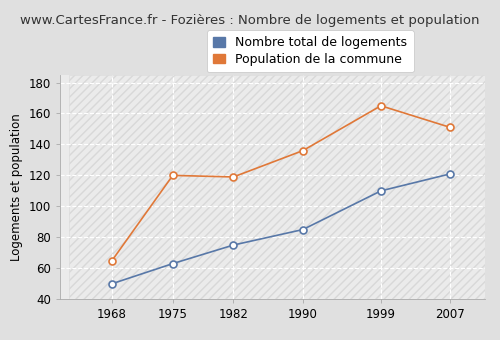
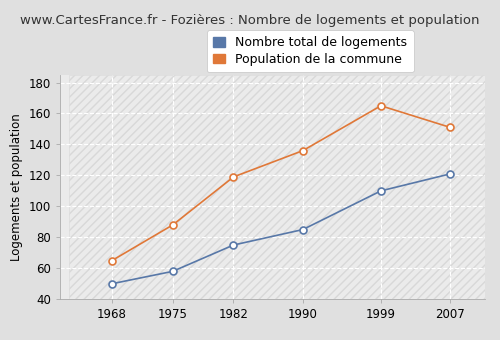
Nombre total de logements/1975: 63 -> 58
Population de la commune/1975: 120 -> 88
